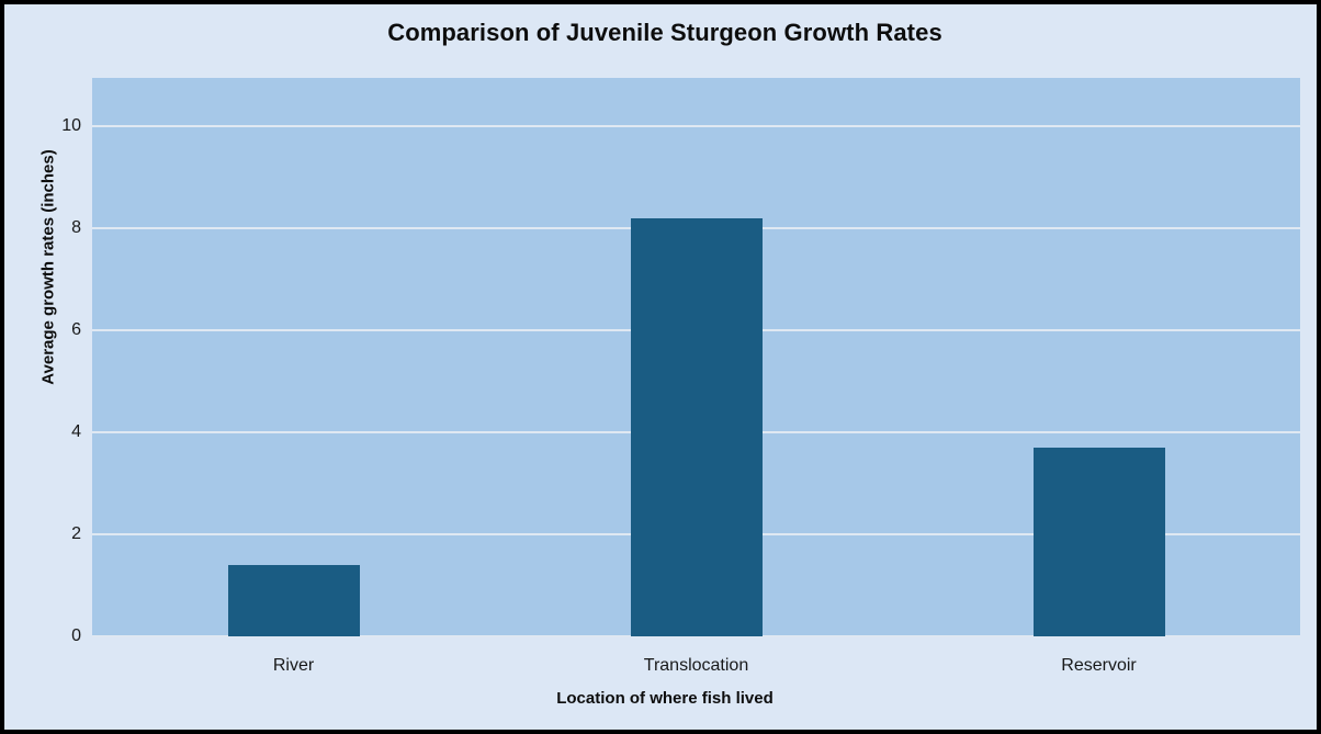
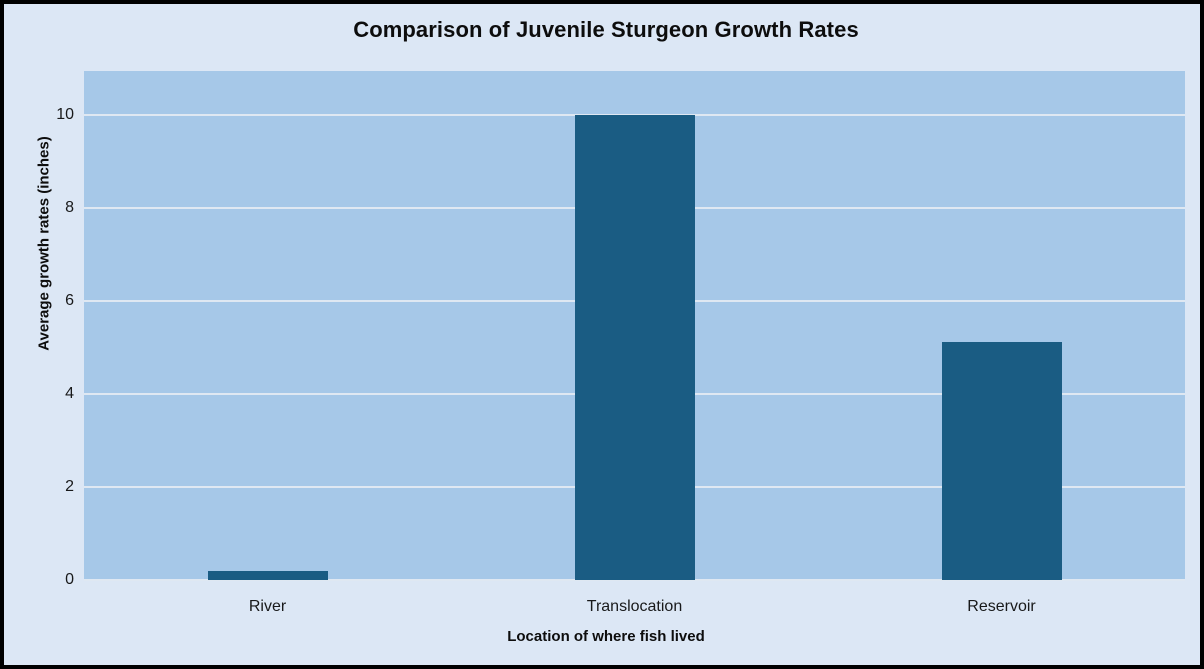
River: 1.4 -> 0.2
Translocation: 8.2 -> 10.0
Reservoir: 3.7 -> 5.1
